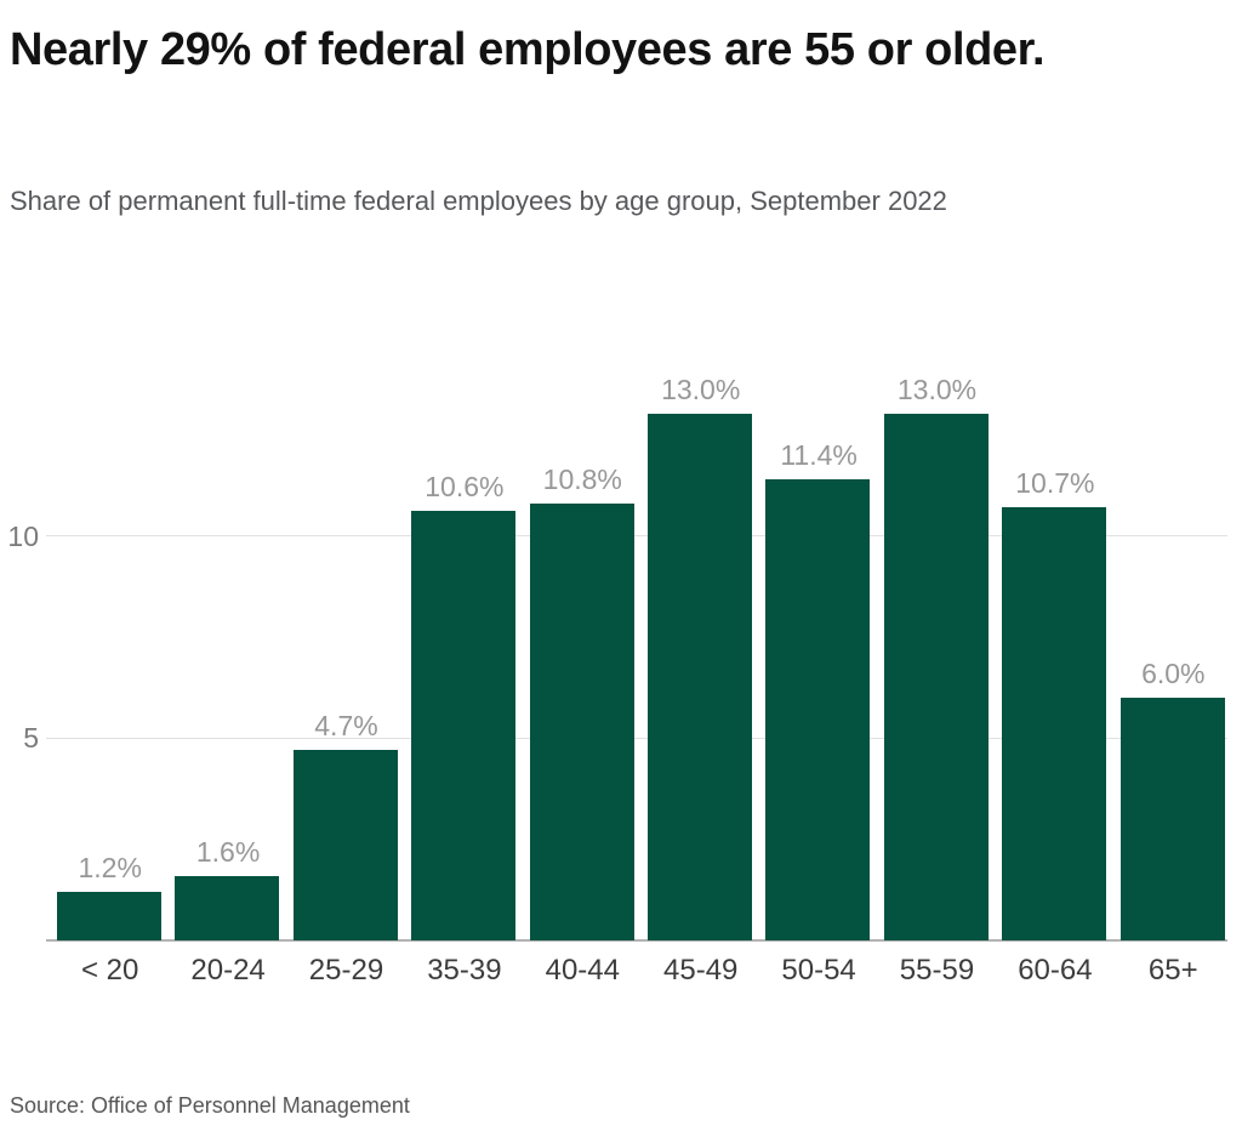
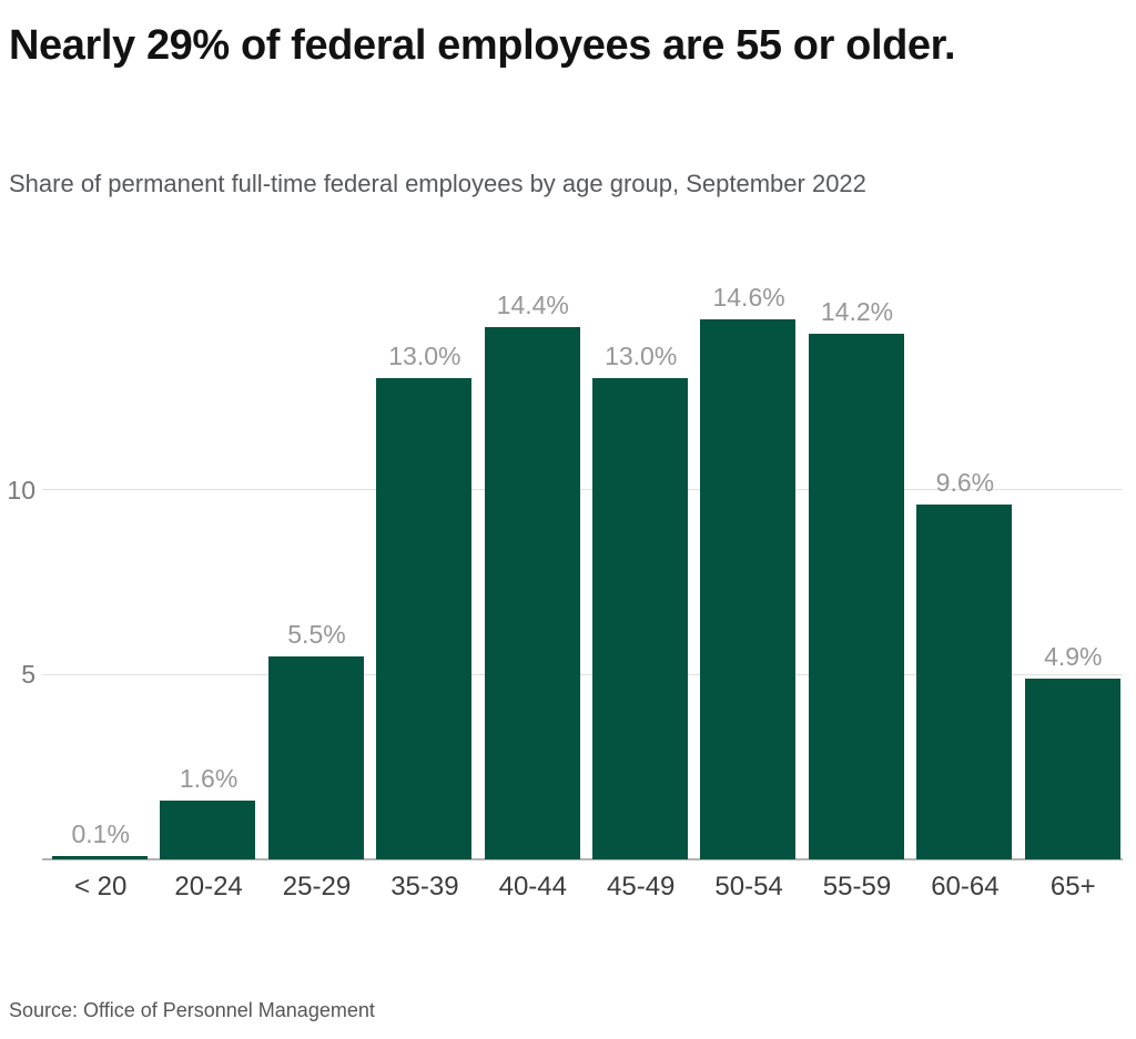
< 20: 1.2% -> 0.1%
25-29: 4.7% -> 5.5%
35-39: 10.6% -> 13.0%
40-44: 10.8% -> 14.4%
50-54: 11.4% -> 14.6%
55-59: 13.0% -> 14.2%
60-64: 10.7% -> 9.6%
65+: 6.0% -> 4.9%
